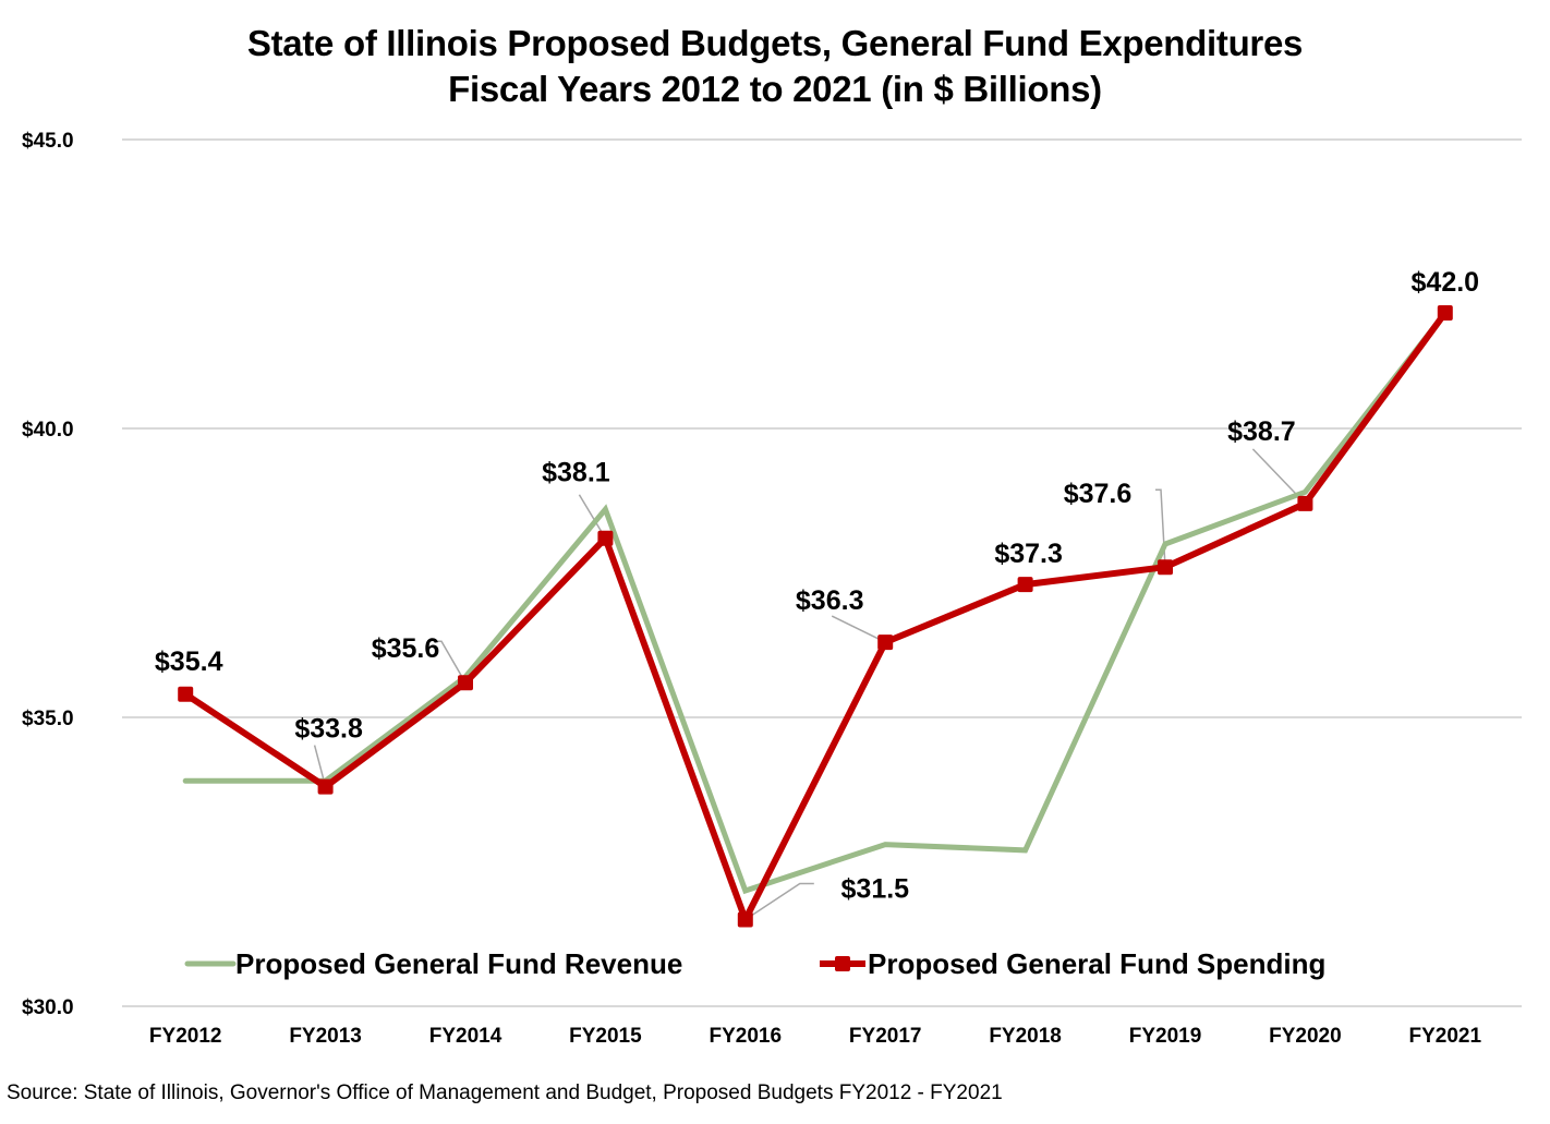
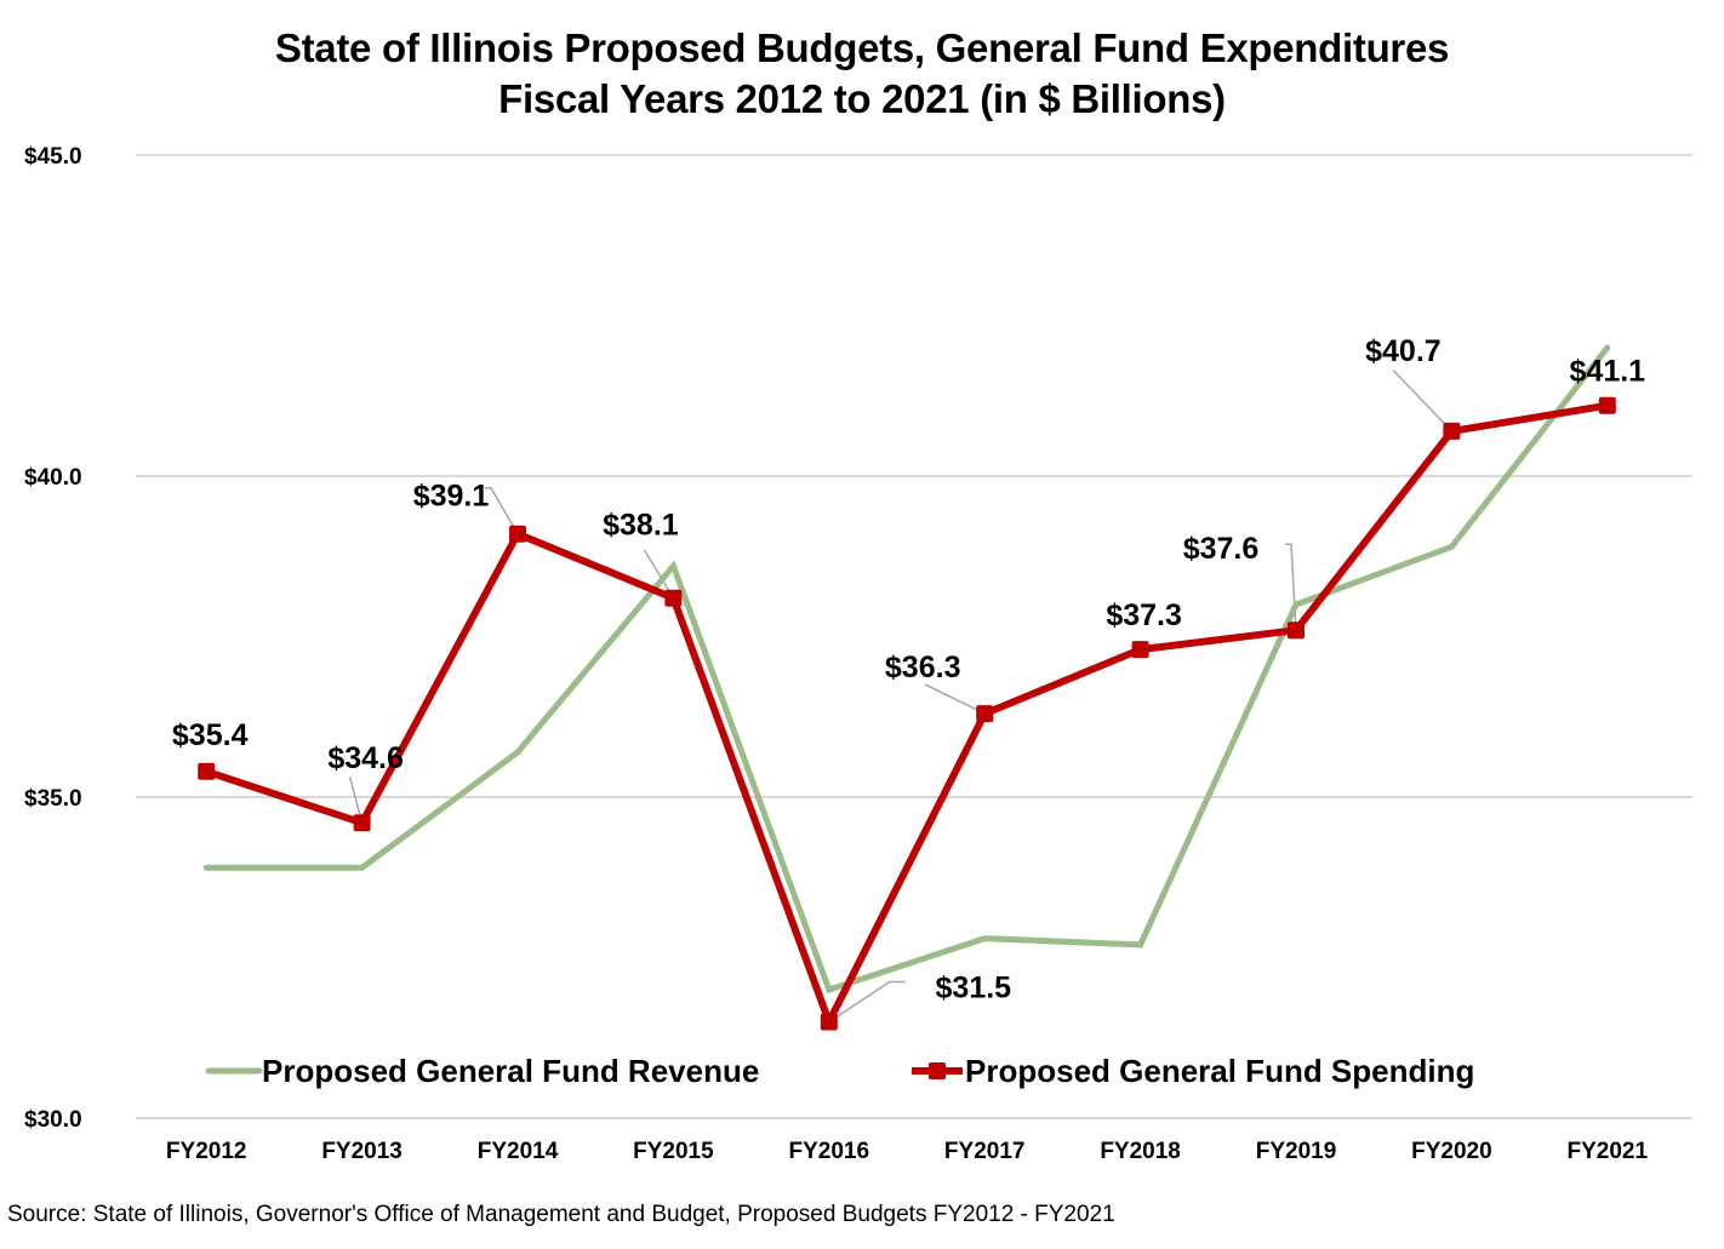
Proposed General Fund Spending/FY2013: $33.8 -> $34.6
Proposed General Fund Spending/FY2014: $35.6 -> $39.1
Proposed General Fund Spending/FY2020: $38.7 -> $40.7
Proposed General Fund Spending/FY2021: $42.0 -> $41.1
